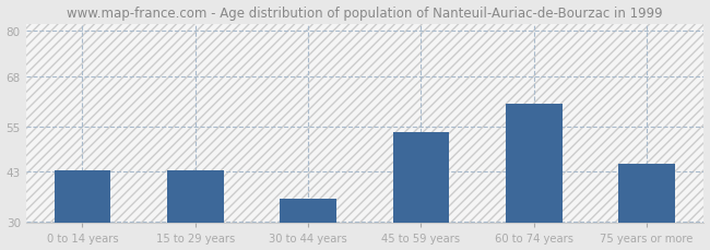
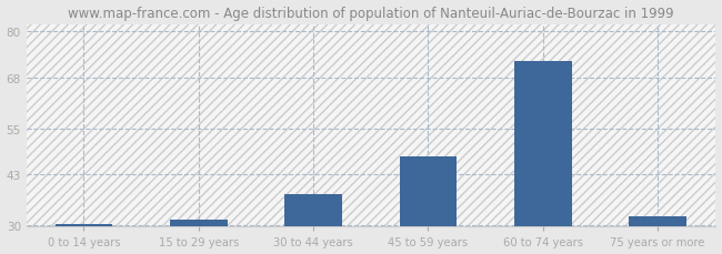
0 to 14 years: 43.5 -> 30.3
15 to 29 years: 43.5 -> 31.3
30 to 44 years: 36.0 -> 38.0
45 to 59 years: 53.5 -> 47.8
60 to 74 years: 61.0 -> 72.5
75 years or more: 45.0 -> 32.3
